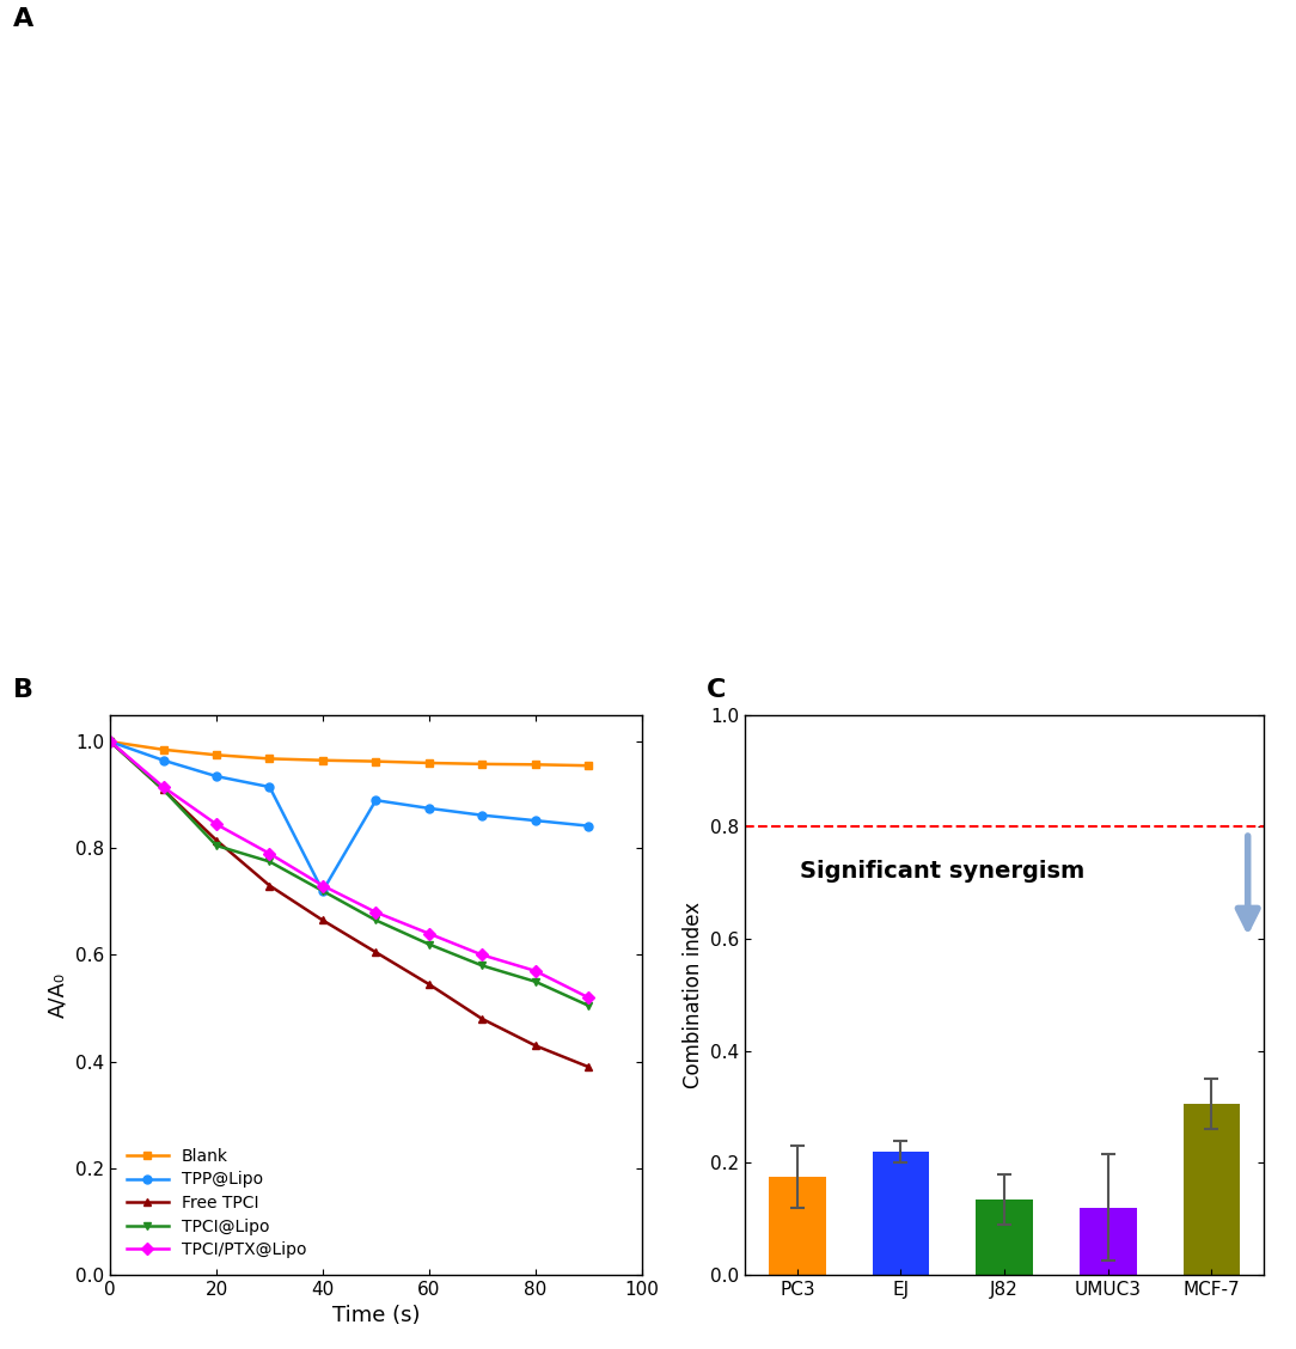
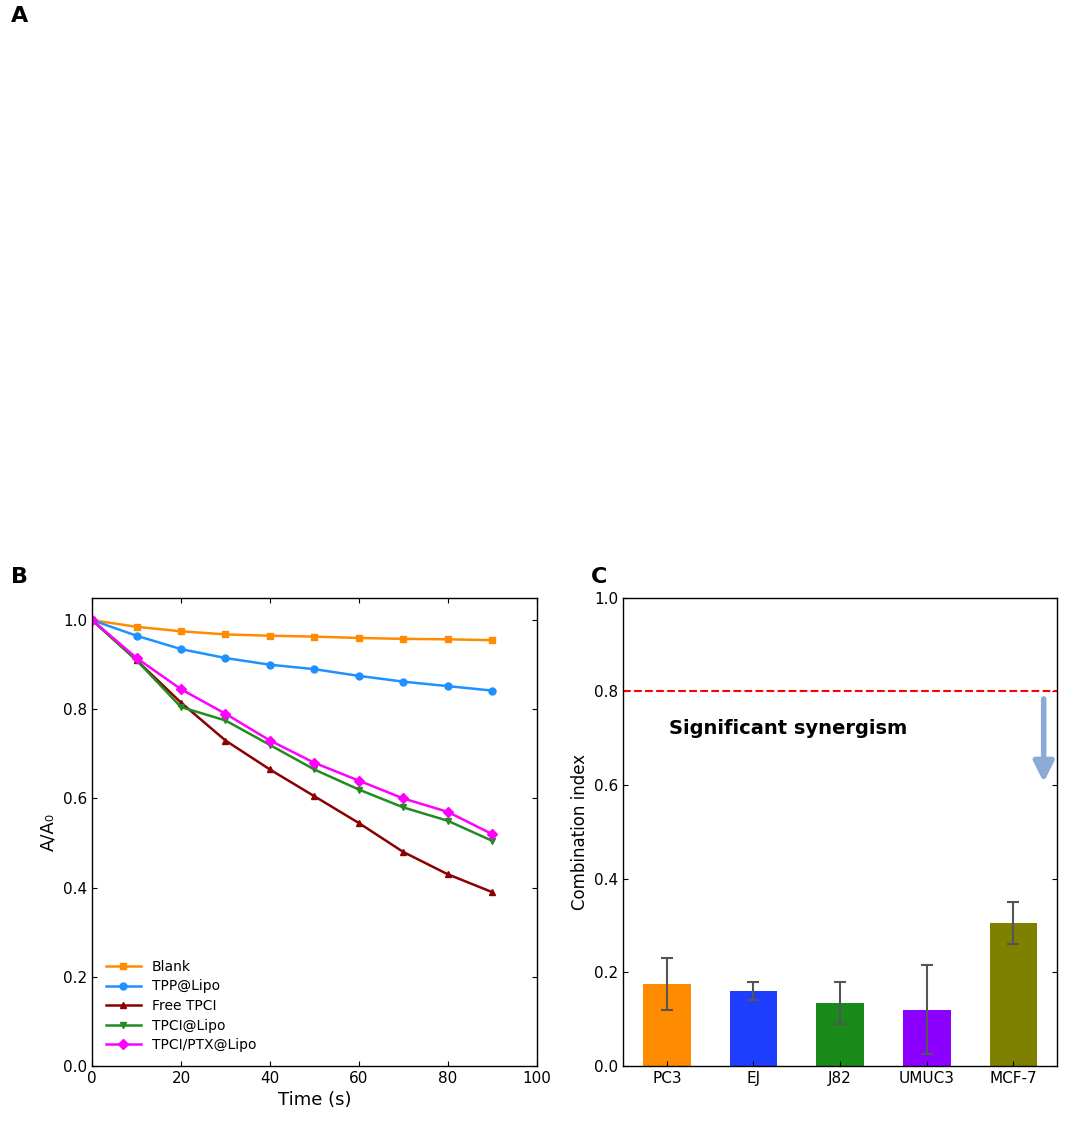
TPP@Lipo/40: 0.720 -> 0.900
EJ: 0.220 -> 0.160
